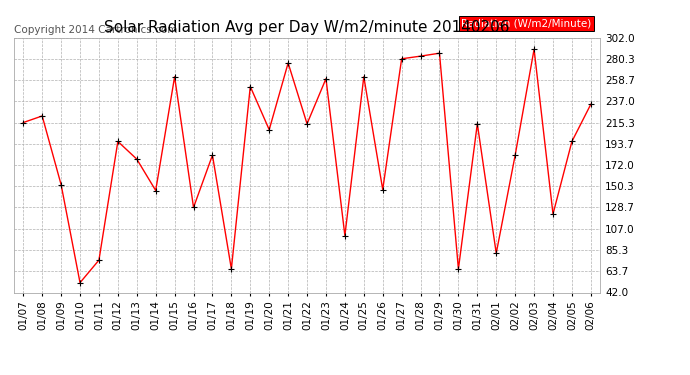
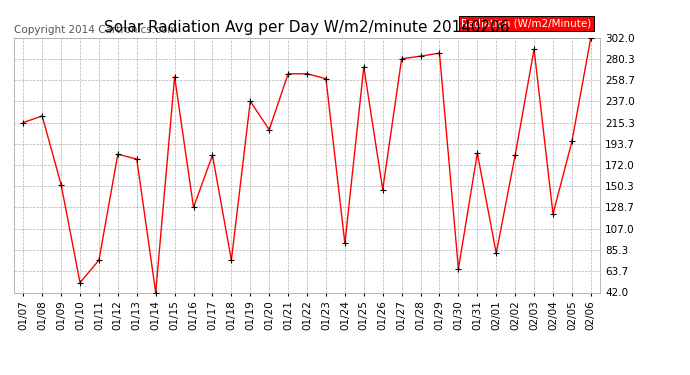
01/12: 196 -> 183
01/14: 146 -> 42
01/18: 66 -> 75
01/19: 252 -> 237
01/21: 276 -> 265
01/22: 214 -> 265
01/24: 100 -> 92
01/25: 262 -> 272
01/31: 214 -> 184
02/06: 234 -> 302
